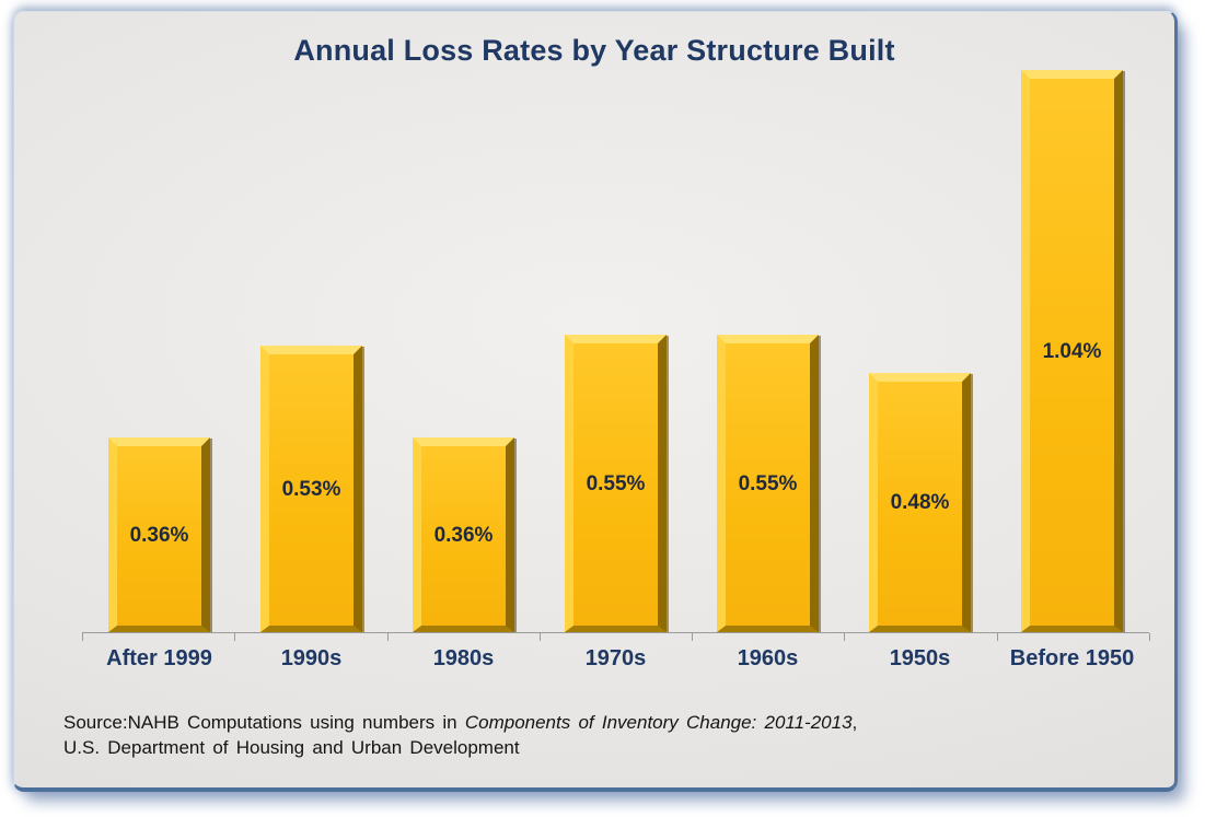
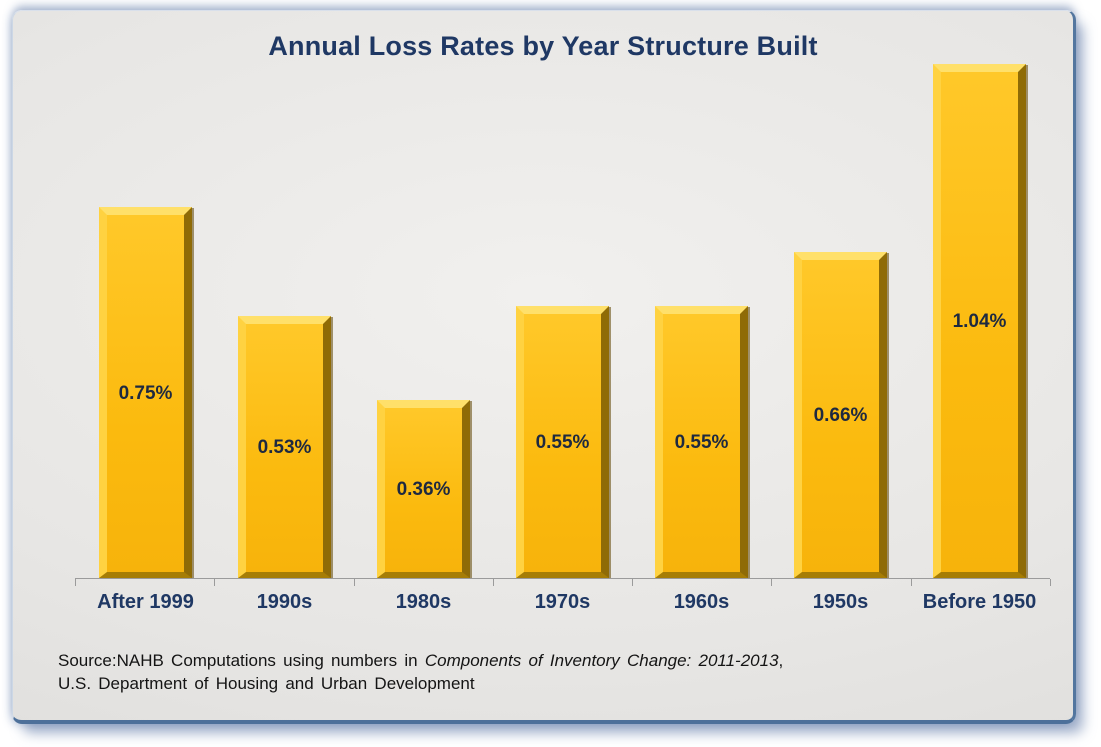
After 1999: 0.36% -> 0.75%
1950s: 0.48% -> 0.66%
